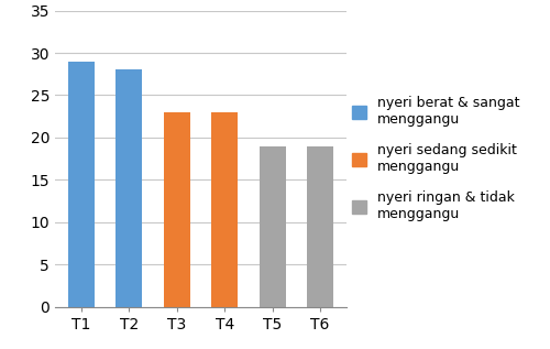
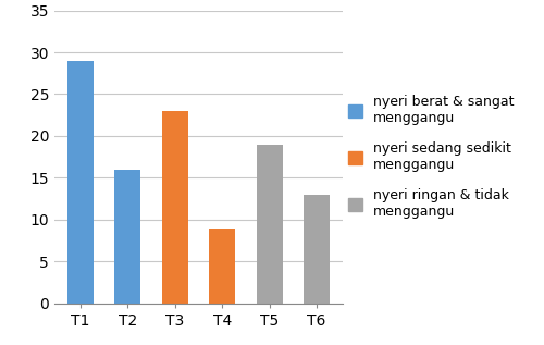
T2: 28 -> 16
T4: 23 -> 9
T6: 19 -> 13
